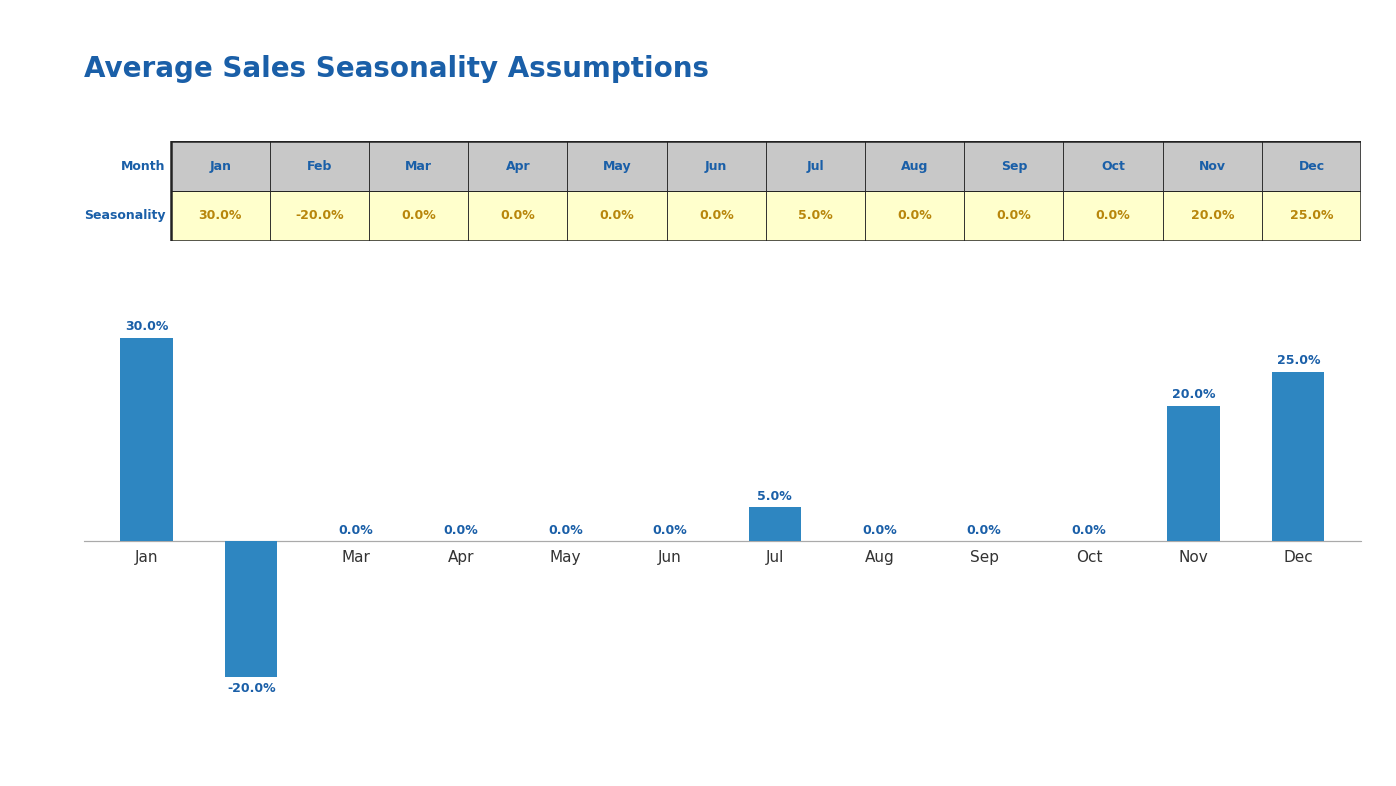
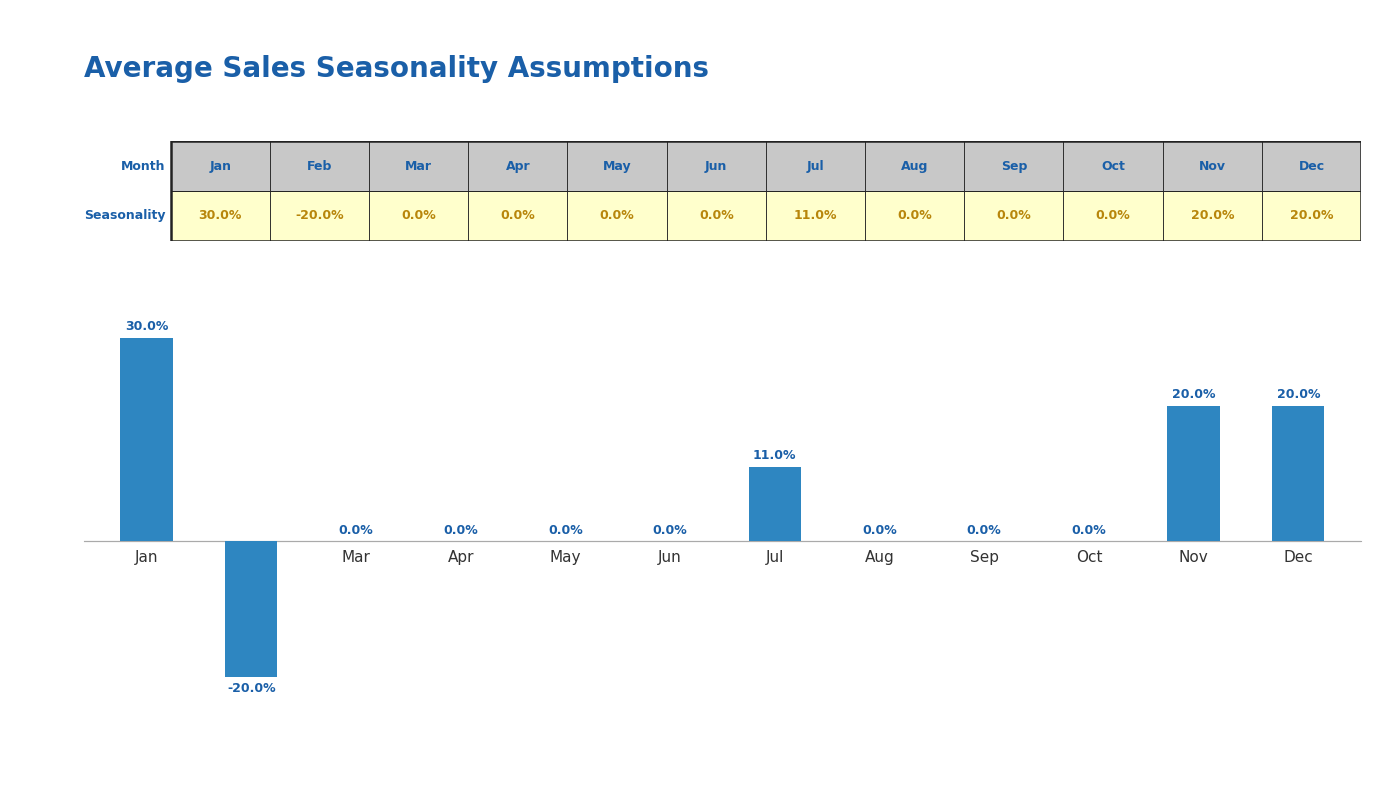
Jul: 5.0% -> 11.0%
Dec: 25.0% -> 20.0%
